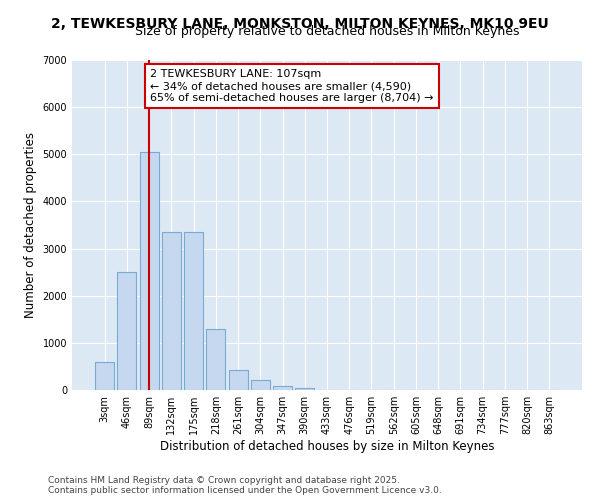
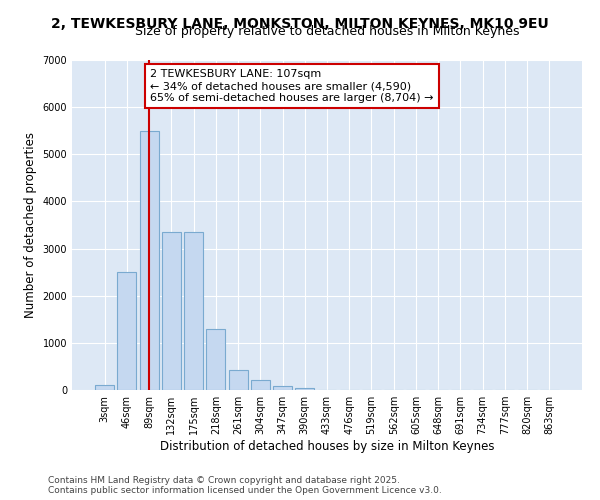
3sqm: 600 -> 100
89sqm: 5050 -> 5500
